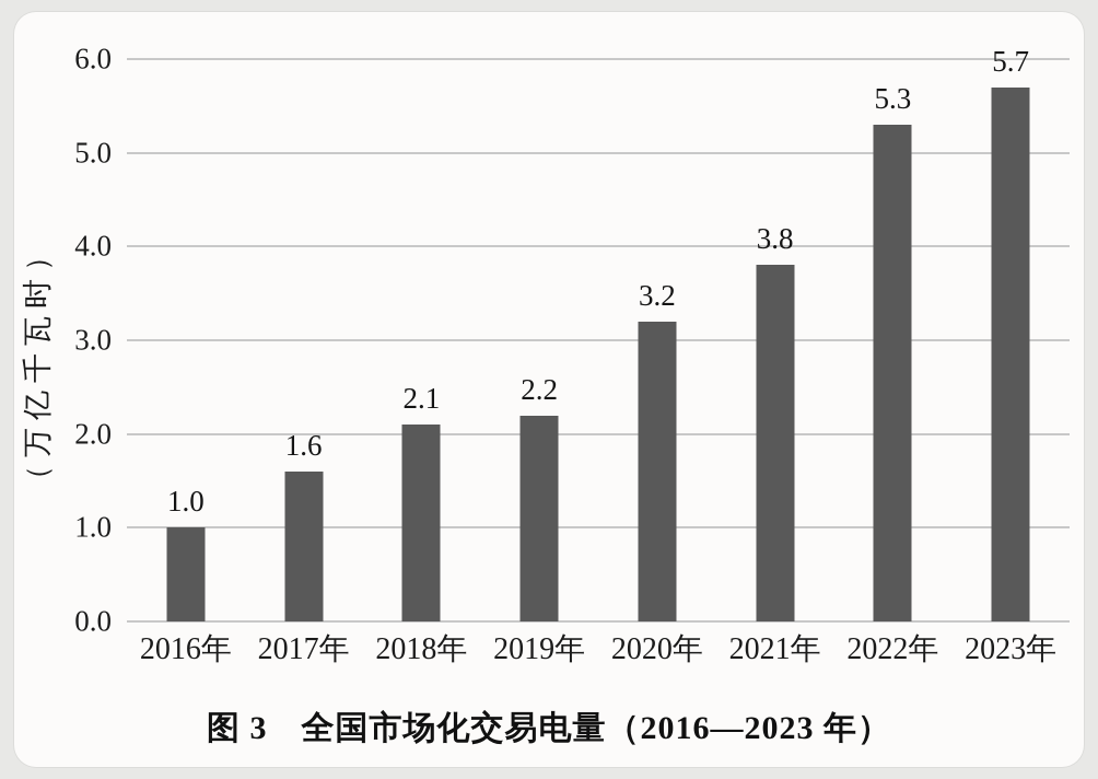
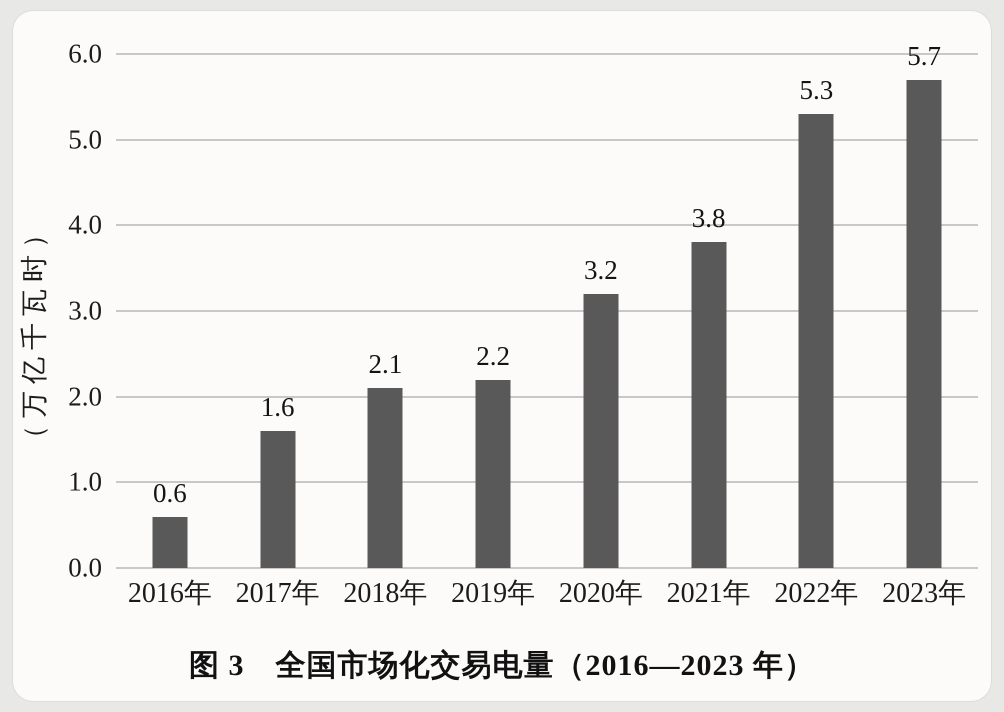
2016年: 1.0 -> 0.6
